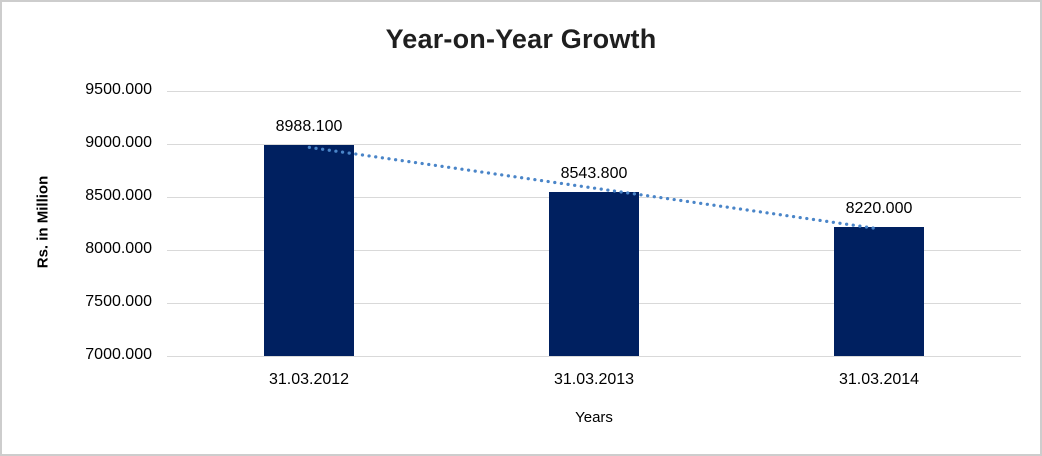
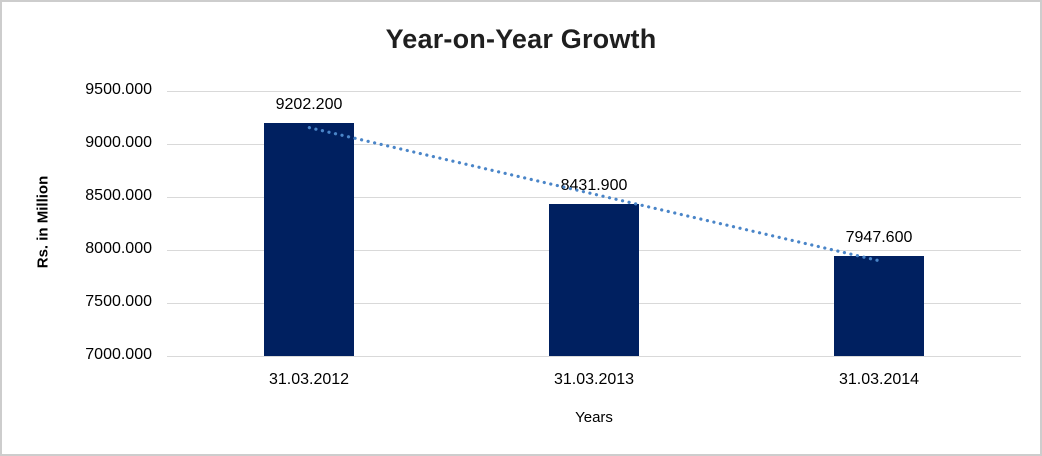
31.03.2012: 8988.100 -> 9202.200
31.03.2013: 8543.800 -> 8431.900
31.03.2014: 8220.000 -> 7947.600
